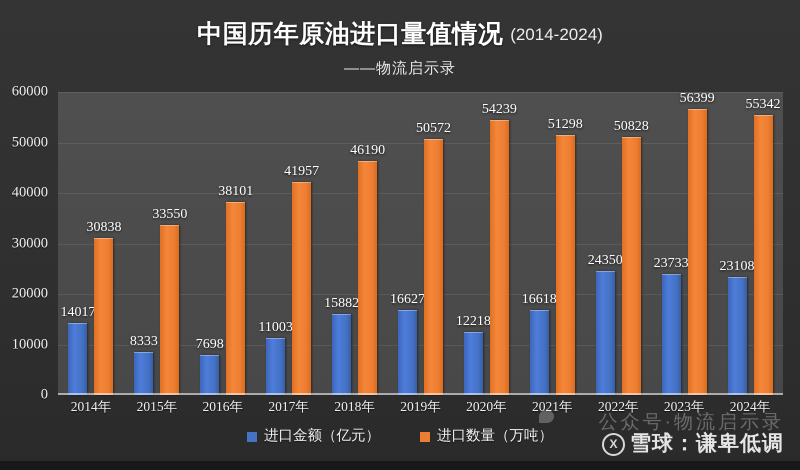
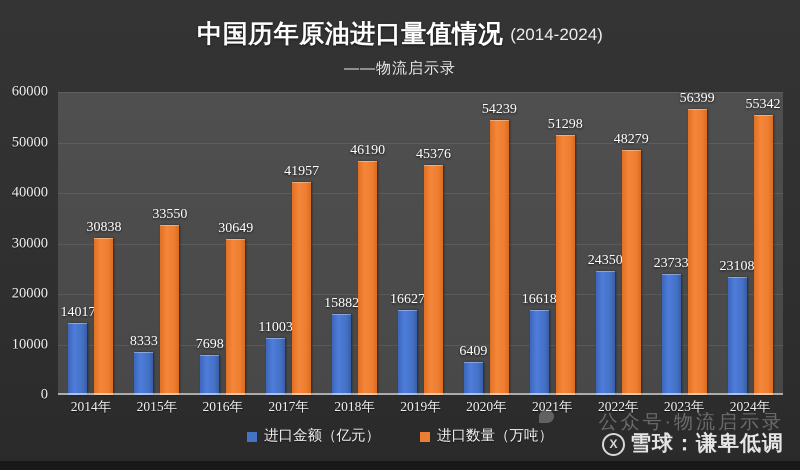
进口数量（万吨）/2016年: 38101 -> 30649
进口数量（万吨）/2019年: 50572 -> 45376
进口金额（亿元）/2020年: 12218 -> 6409
进口数量（万吨）/2022年: 50828 -> 48279
